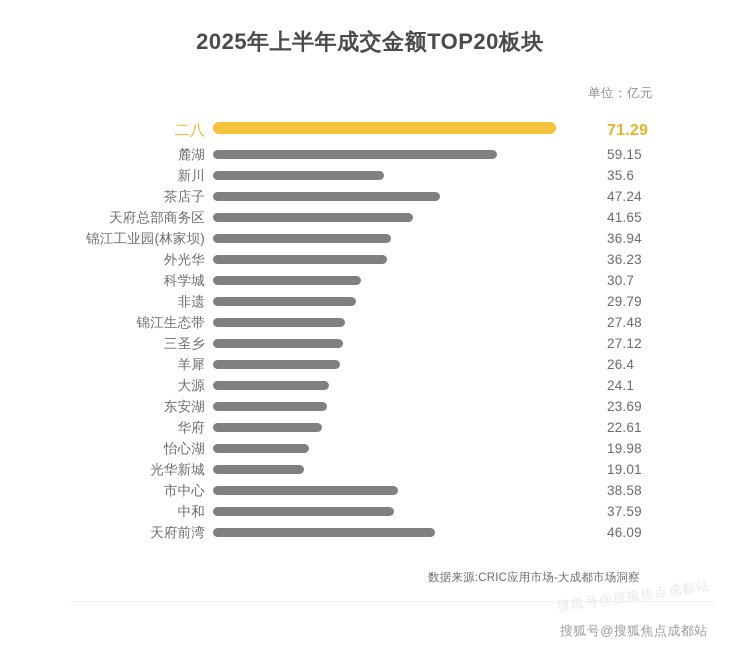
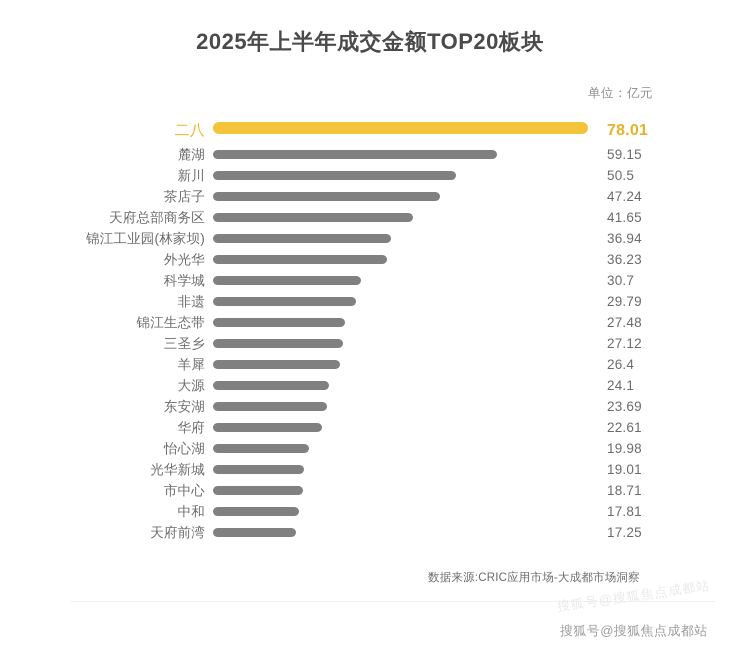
二八: 71.29 -> 78.01
新川: 35.6 -> 50.5
市中心: 38.58 -> 18.71
中和: 37.59 -> 17.81
天府前湾: 46.09 -> 17.25
